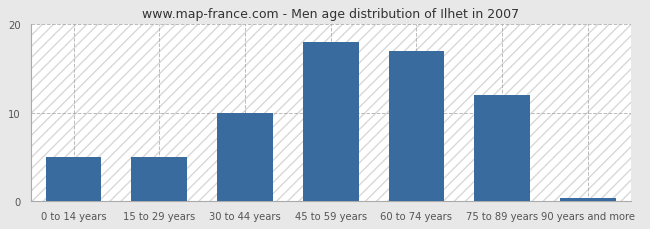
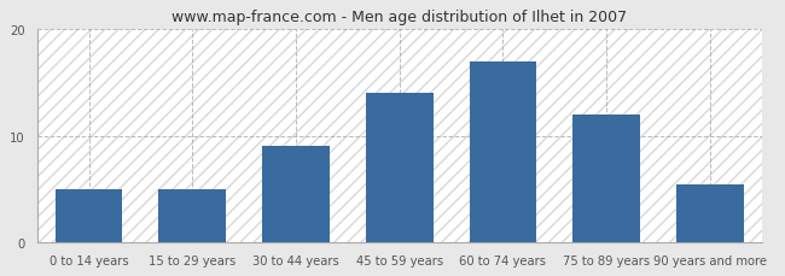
30 to 44 years: 10.0 -> 9.0
45 to 59 years: 18.0 -> 14.0
90 years and more: 0.3 -> 5.4
